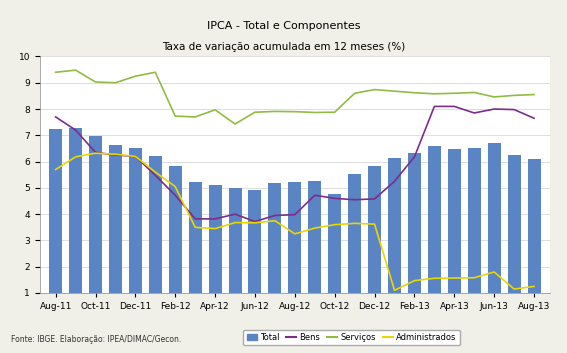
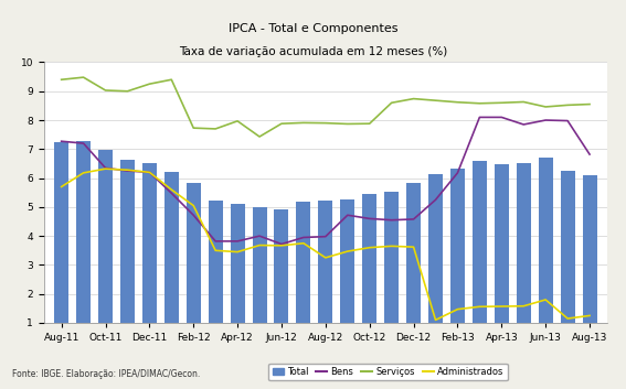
Bens/Aug-11: 7.70 -> 7.27
Total/Oct-12: 4.75 -> 5.45
Bens/Aug-13: 7.65 -> 6.82
